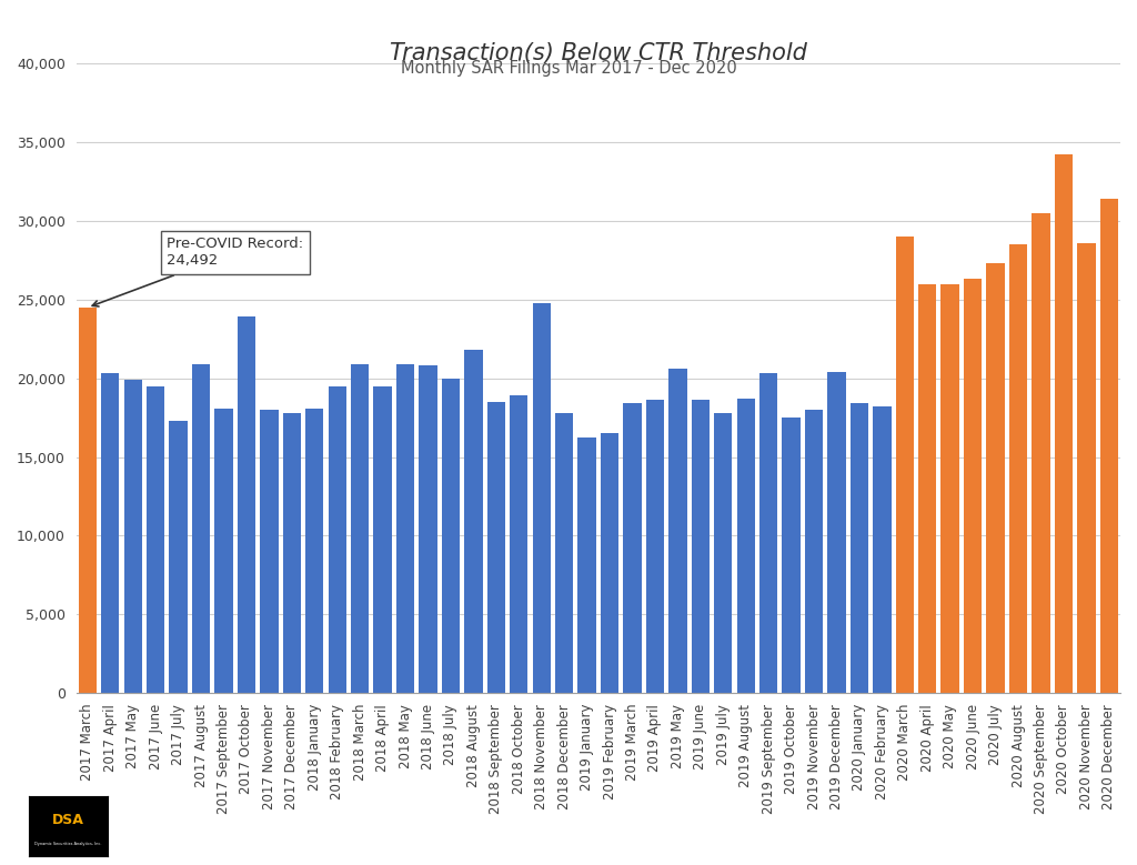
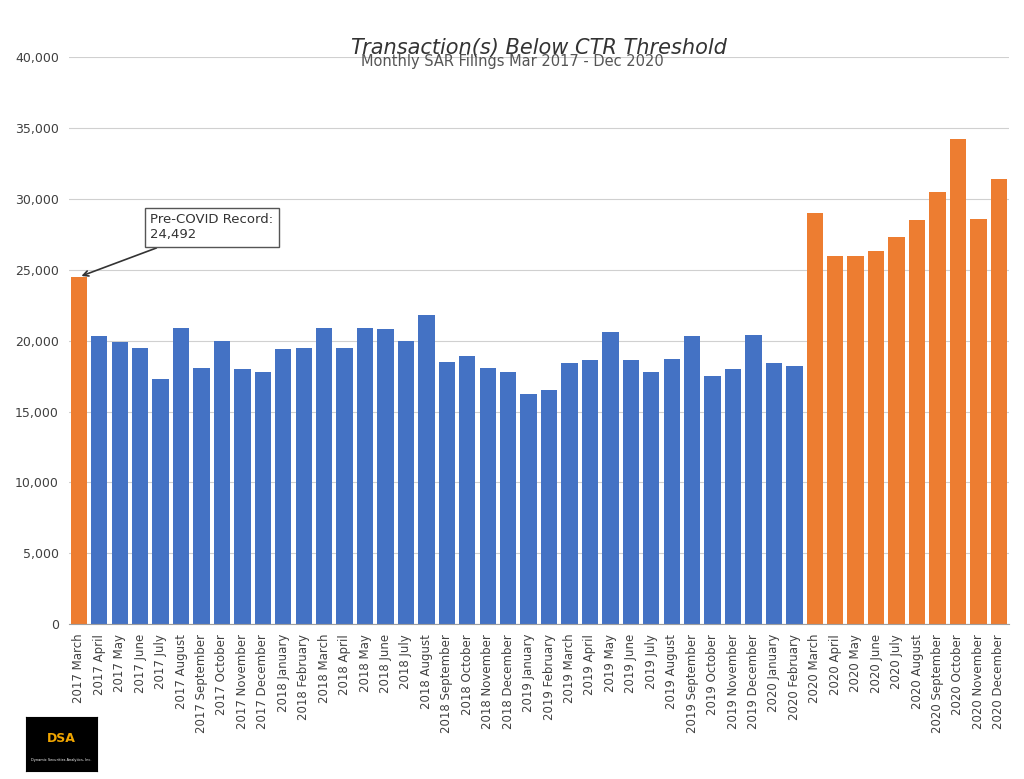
2017 October: 23,900 -> 20,000
2018 January: 18,100 -> 19,400
2018 November: 24,800 -> 18,100
